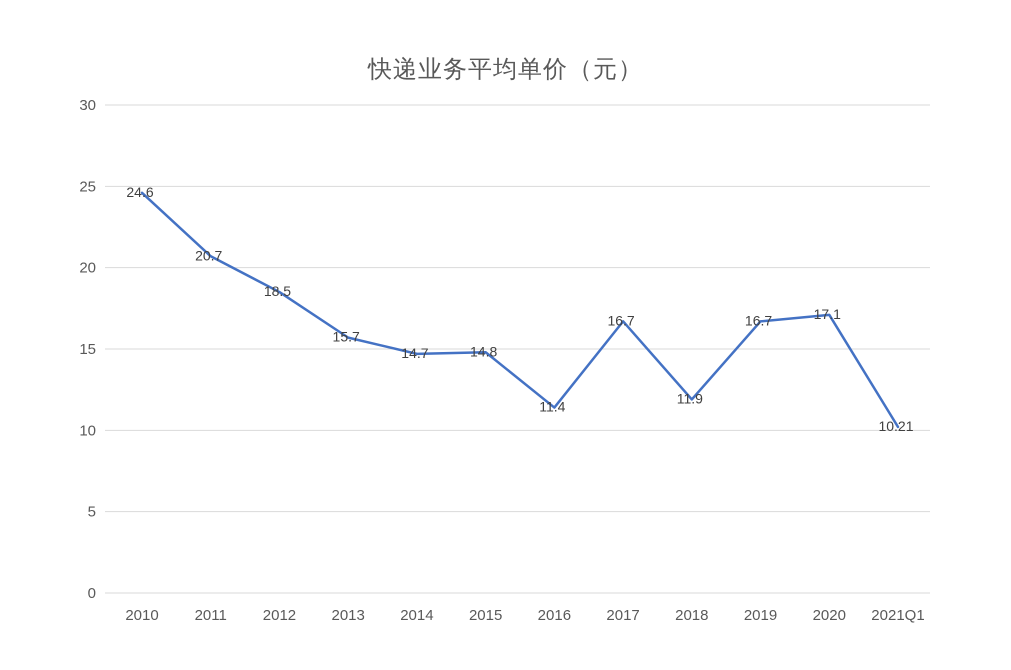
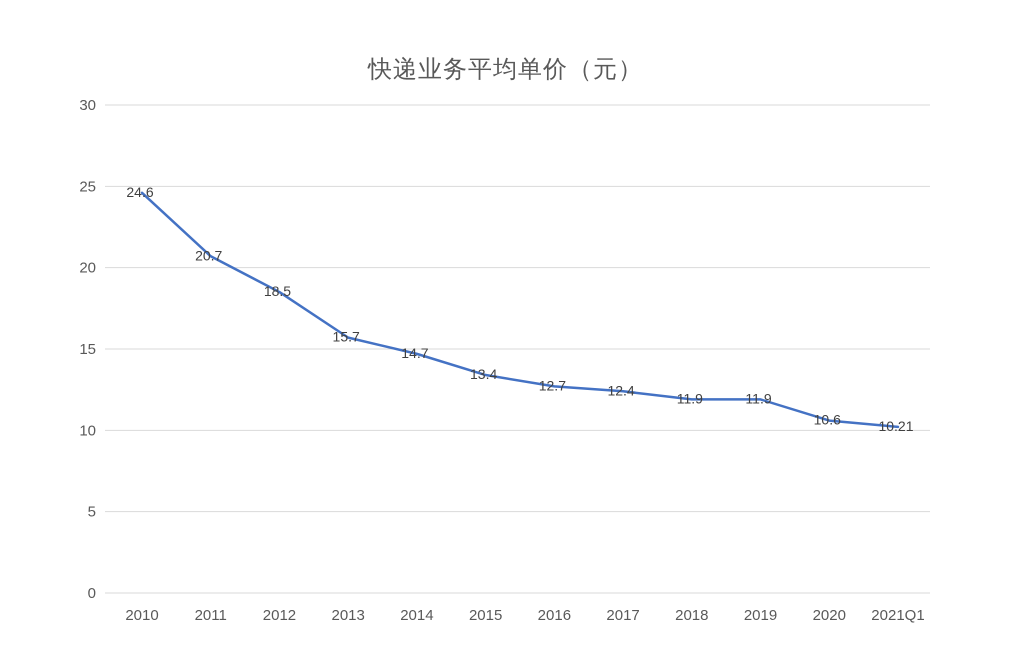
2015: 14.8 -> 13.4
2016: 11.4 -> 12.7
2017: 16.7 -> 12.4
2019: 16.7 -> 11.9
2020: 17.1 -> 10.6
